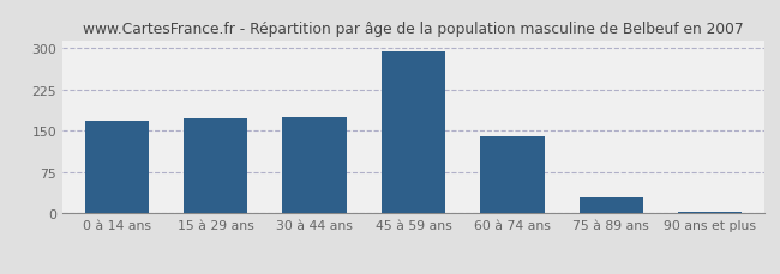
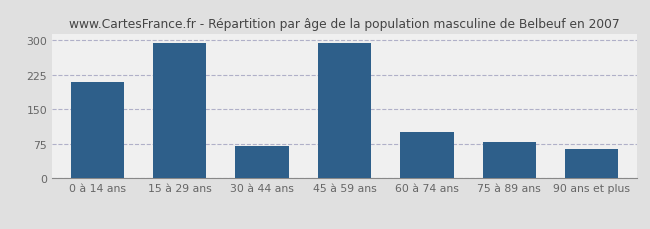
0 à 14 ans: 168 -> 210
15 à 29 ans: 172 -> 295
30 à 44 ans: 174 -> 70
60 à 74 ans: 141 -> 100
75 à 89 ans: 30 -> 80
90 ans et plus: 3 -> 65
